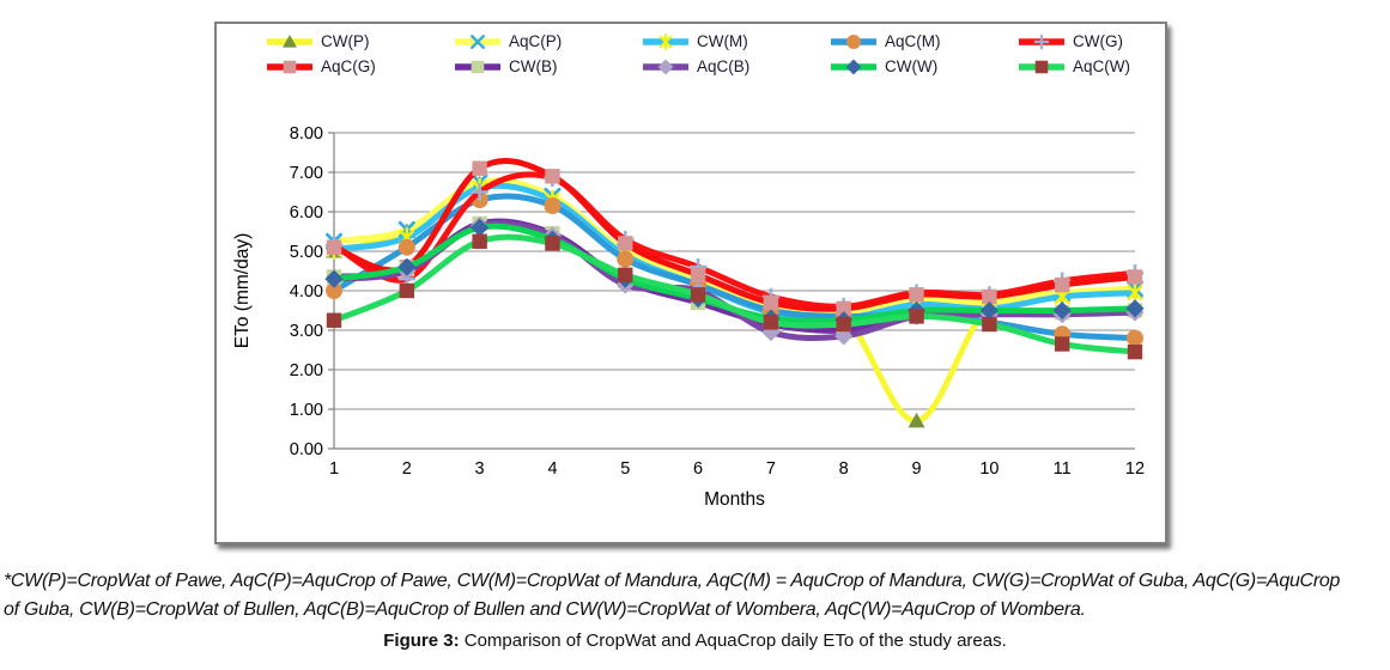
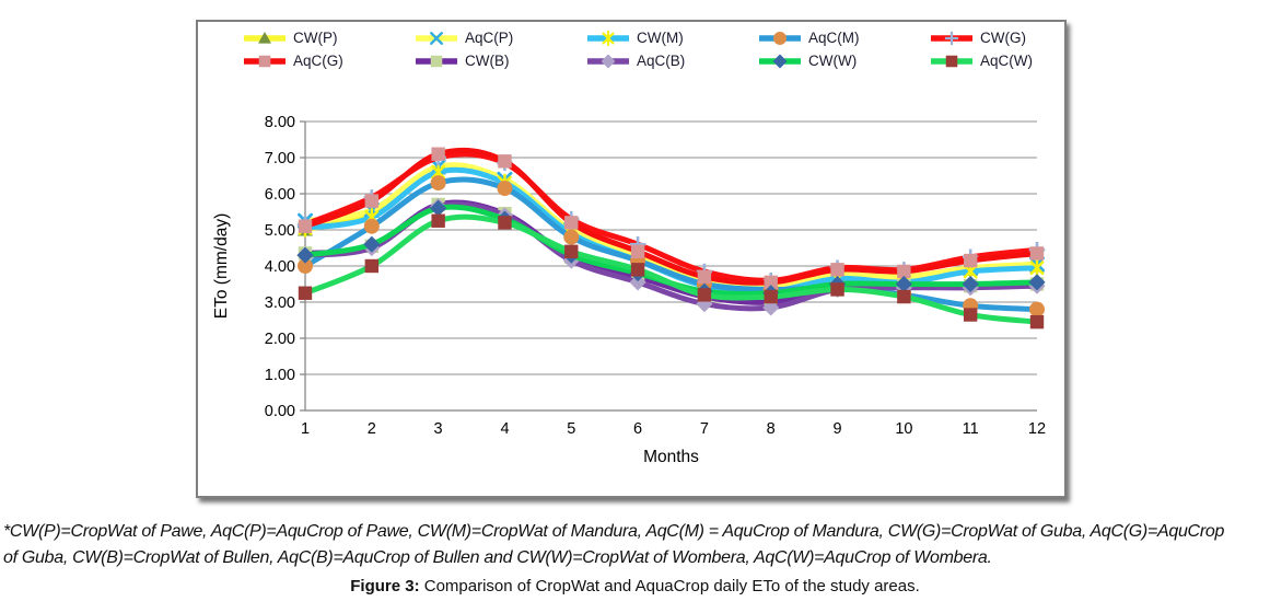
CW(G)/2: 4.3 -> 5.9
AqC(G)/2: 4.6 -> 5.8
CW(G)/3: 6.5 -> 7.0
AqC(B)/6: 4.0 -> 3.5
CW(P)/9: 0.7 -> 3.7
